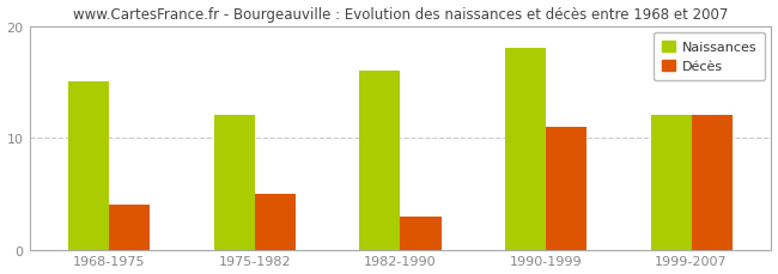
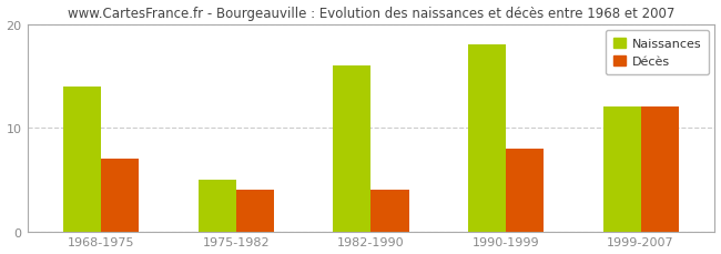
Naissances/1968-1975: 15 -> 14
Décès/1968-1975: 4 -> 7
Naissances/1975-1982: 12 -> 5
Décès/1975-1982: 5 -> 4
Décès/1982-1990: 3 -> 4
Décès/1990-1999: 11 -> 8
